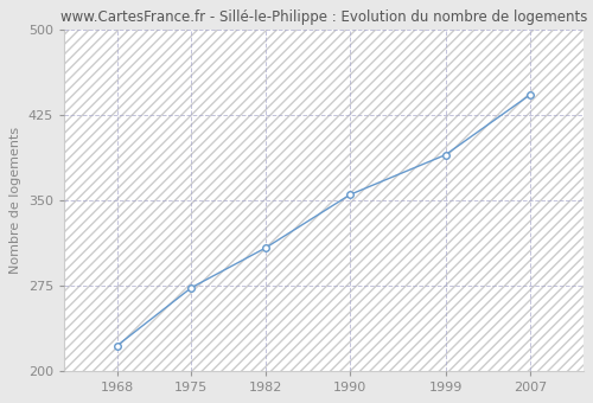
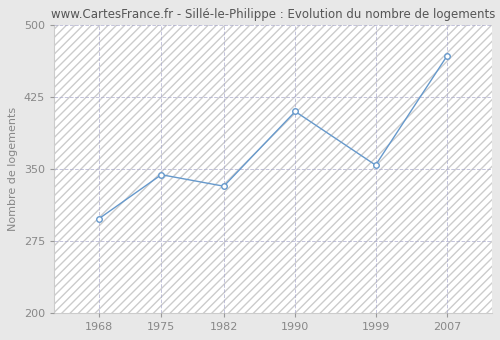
1968: 222 -> 298
1975: 273 -> 344
1982: 308 -> 332
1990: 355 -> 410
1999: 390 -> 354
2007: 443 -> 468
